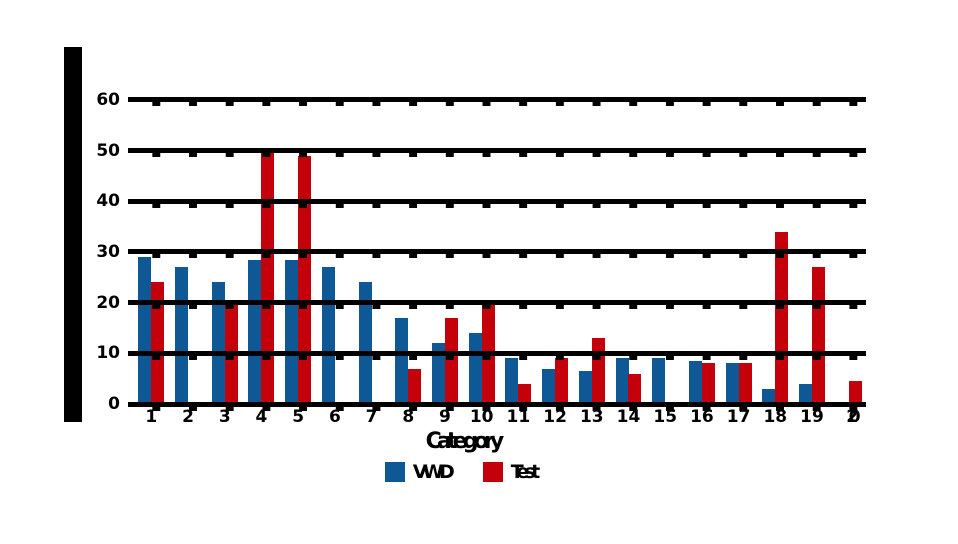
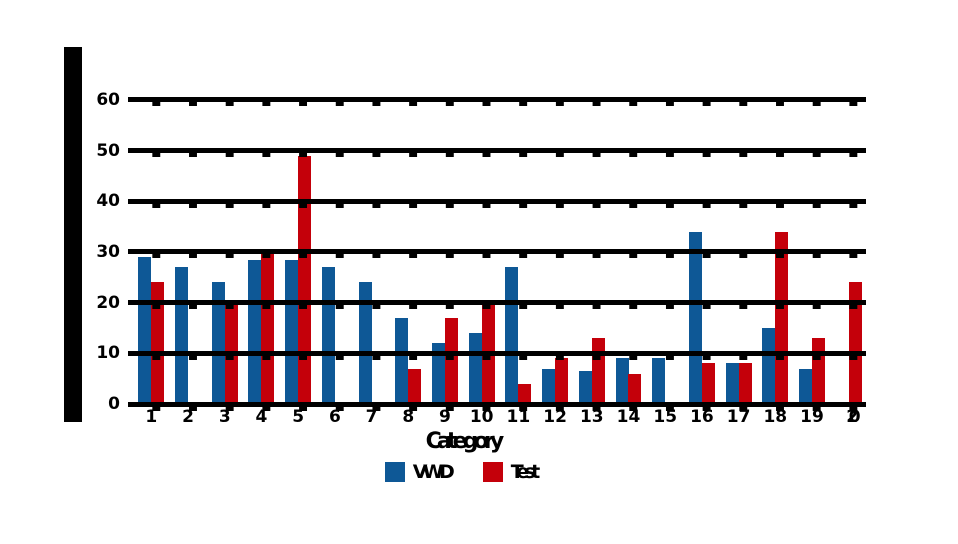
Test/4: 50 -> 30
VWD/11: 9 -> 27
VWD/16: 8 -> 34
VWD/18: 3 -> 15
VWD/19: 4 -> 7
Test/19: 27 -> 13
Test/20: 4 -> 24
